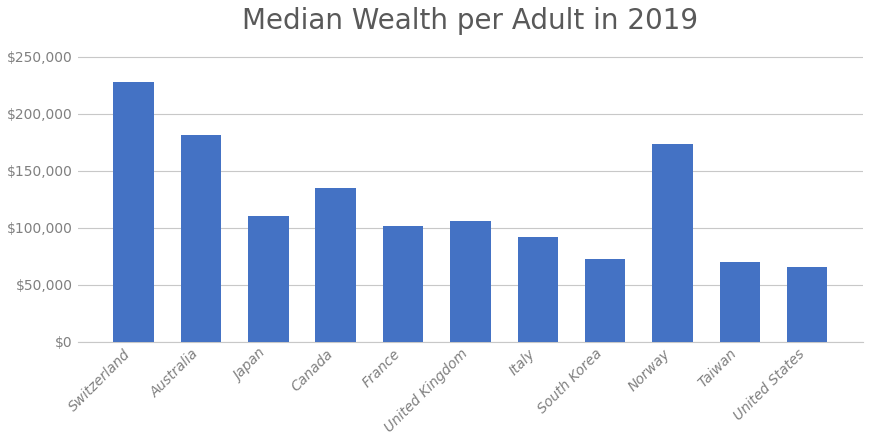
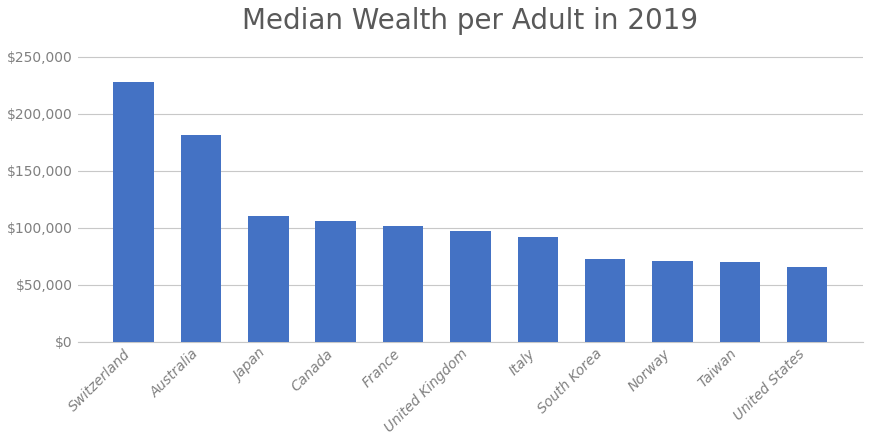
Canada: $135,000 -> $106,000
United Kingdom: $106,000 -> $97,000
Norway: $174,000 -> $71,000
